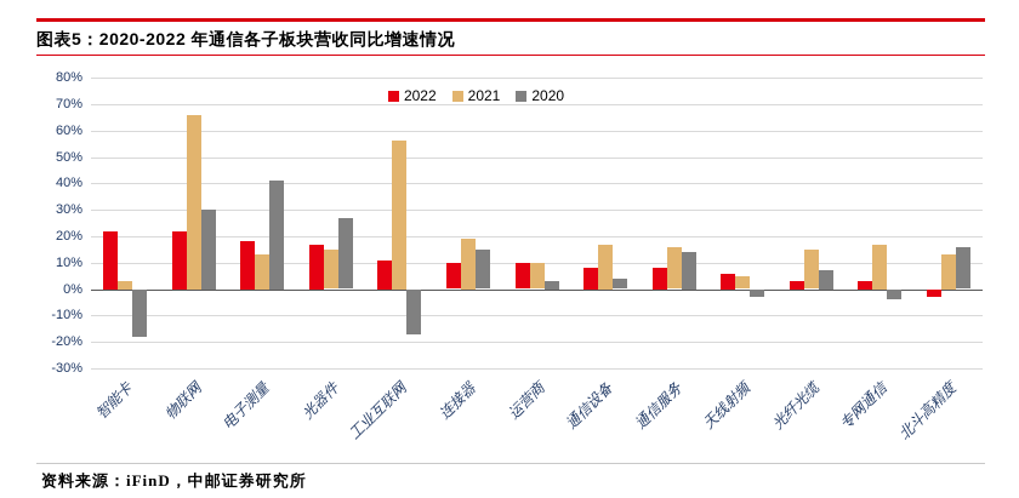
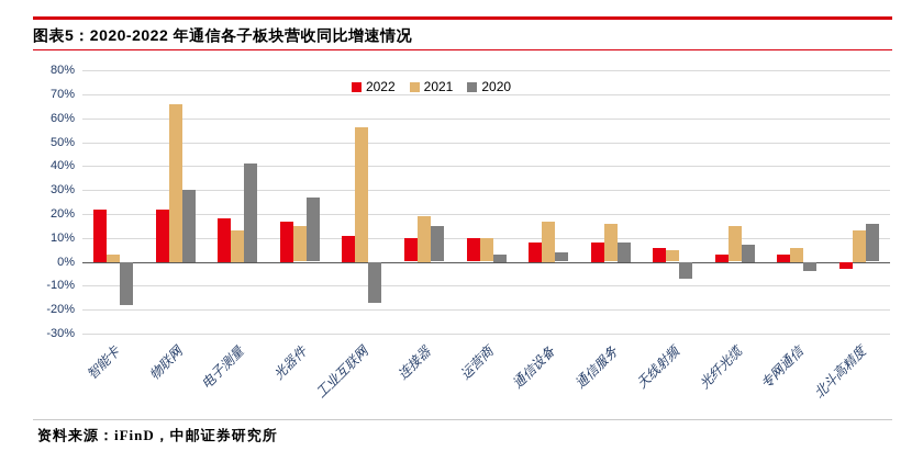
2020/通信服务: 14% -> 8%
2020/天线射频: -3% -> -7%
2021/专网通信: 17% -> 6%
